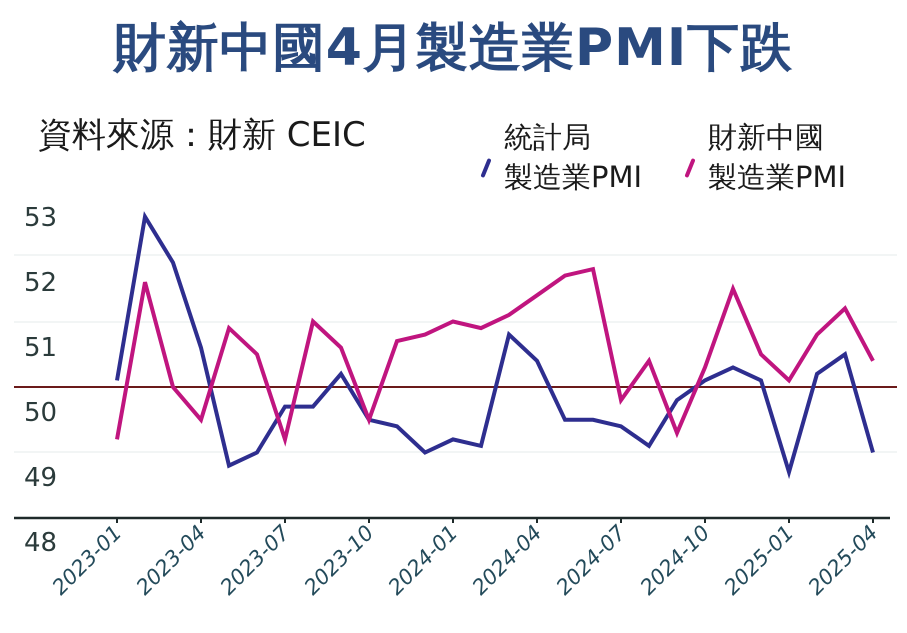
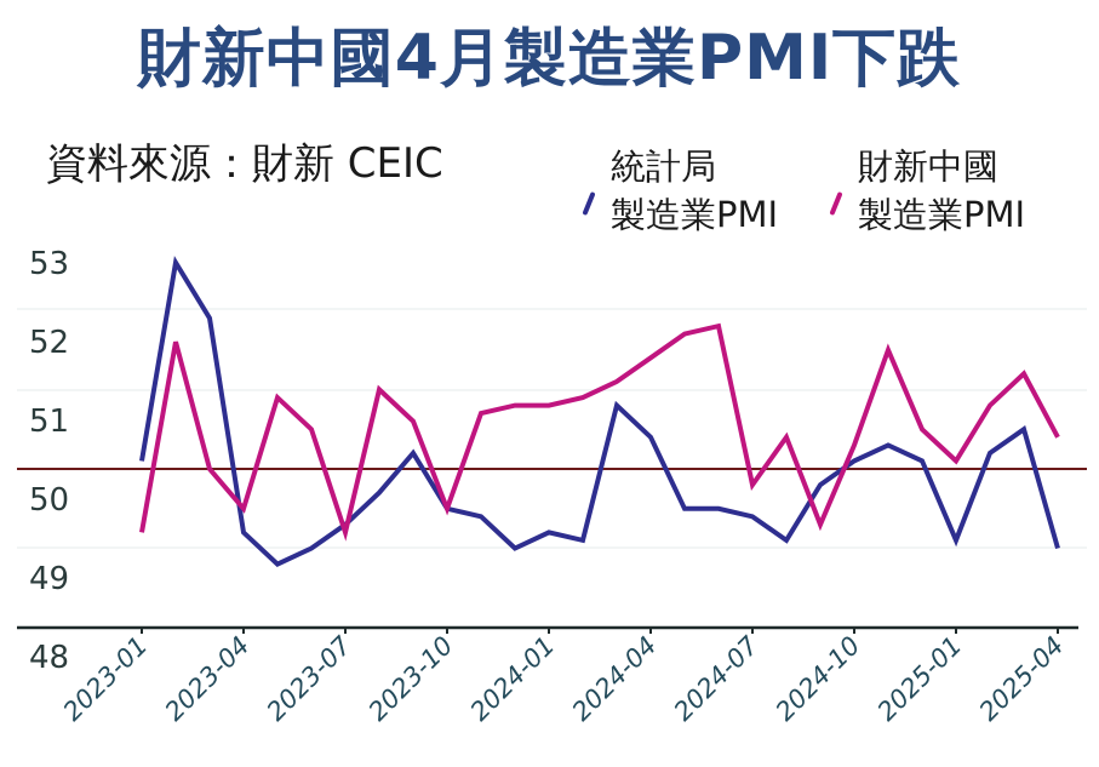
統計局製造業PMI/2023-04: 50.6 -> 49.2
統計局製造業PMI/2023-07: 49.7 -> 49.3
財新中國製造業PMI/2024-01: 51.0 -> 50.8
統計局製造業PMI/2025-01: 48.7 -> 49.1
